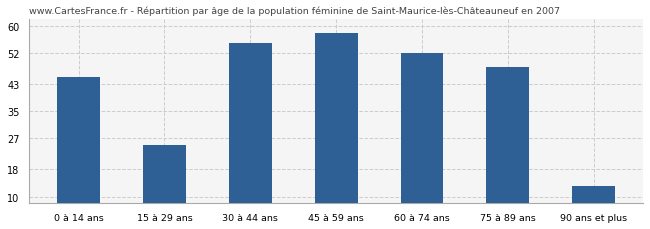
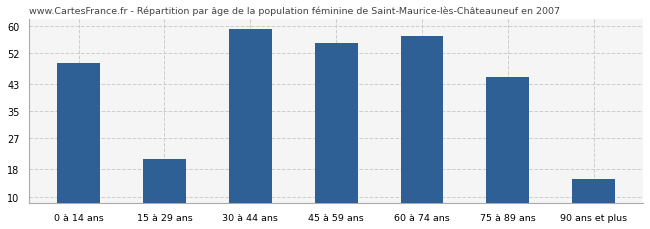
0 à 14 ans: 45 -> 49
15 à 29 ans: 25 -> 21
30 à 44 ans: 55 -> 59
45 à 59 ans: 58 -> 55
60 à 74 ans: 52 -> 57
75 à 89 ans: 48 -> 45
90 ans et plus: 13 -> 15
